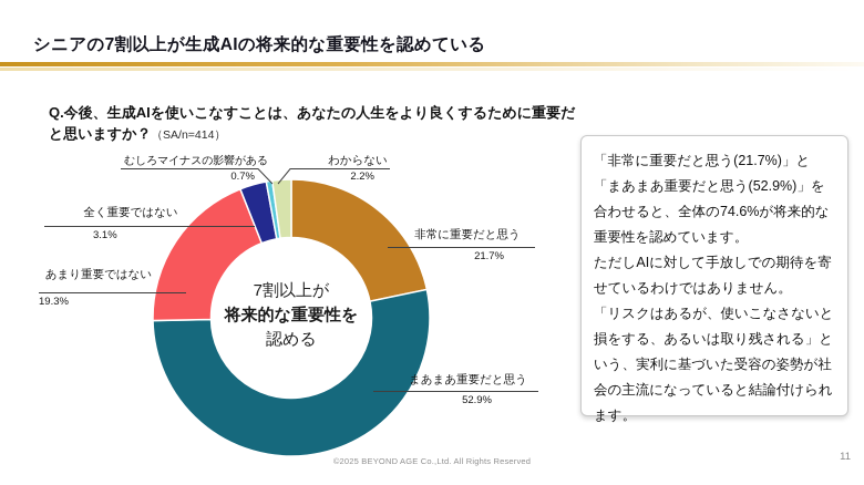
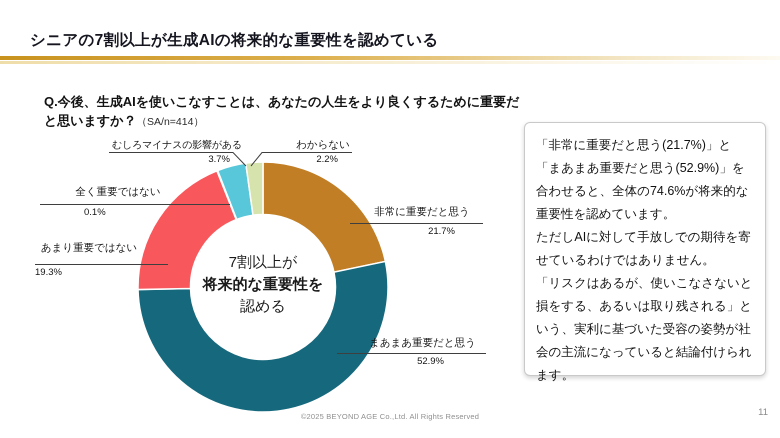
全く重要ではない: 3.1% -> 0.1%
むしろマイナスの影響がある: 0.7% -> 3.7%
